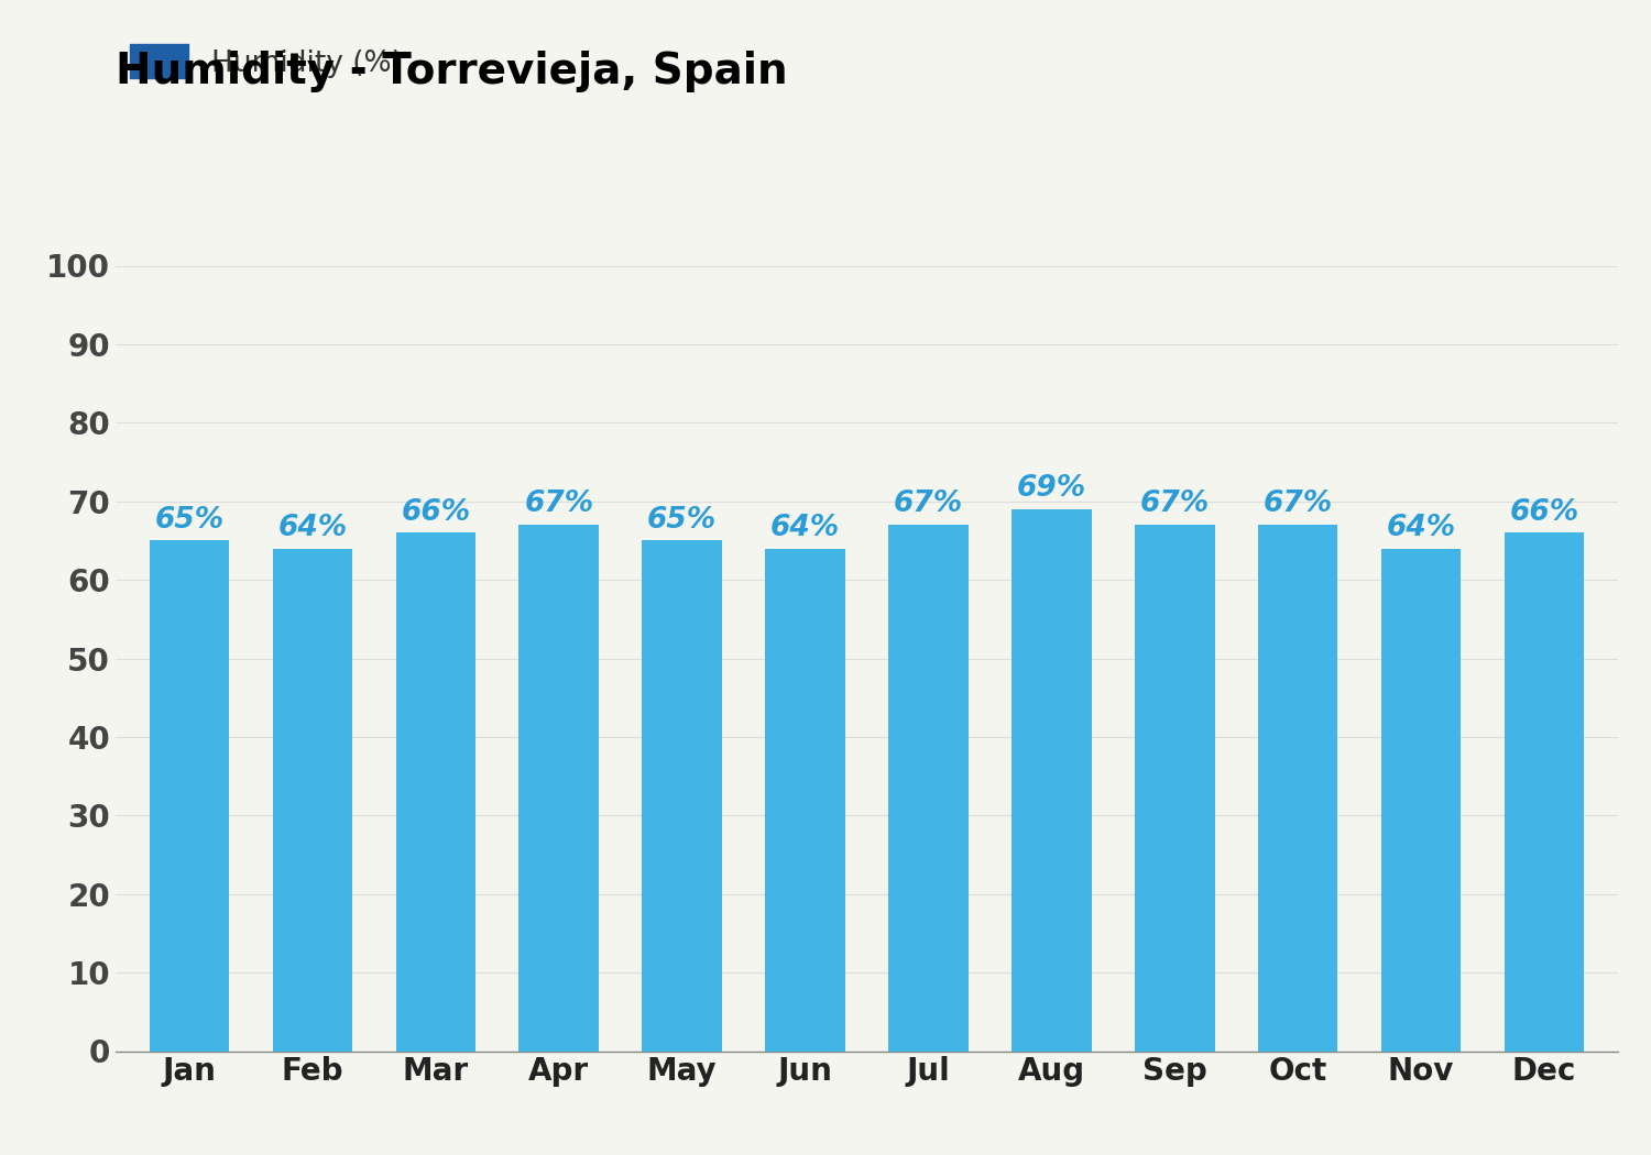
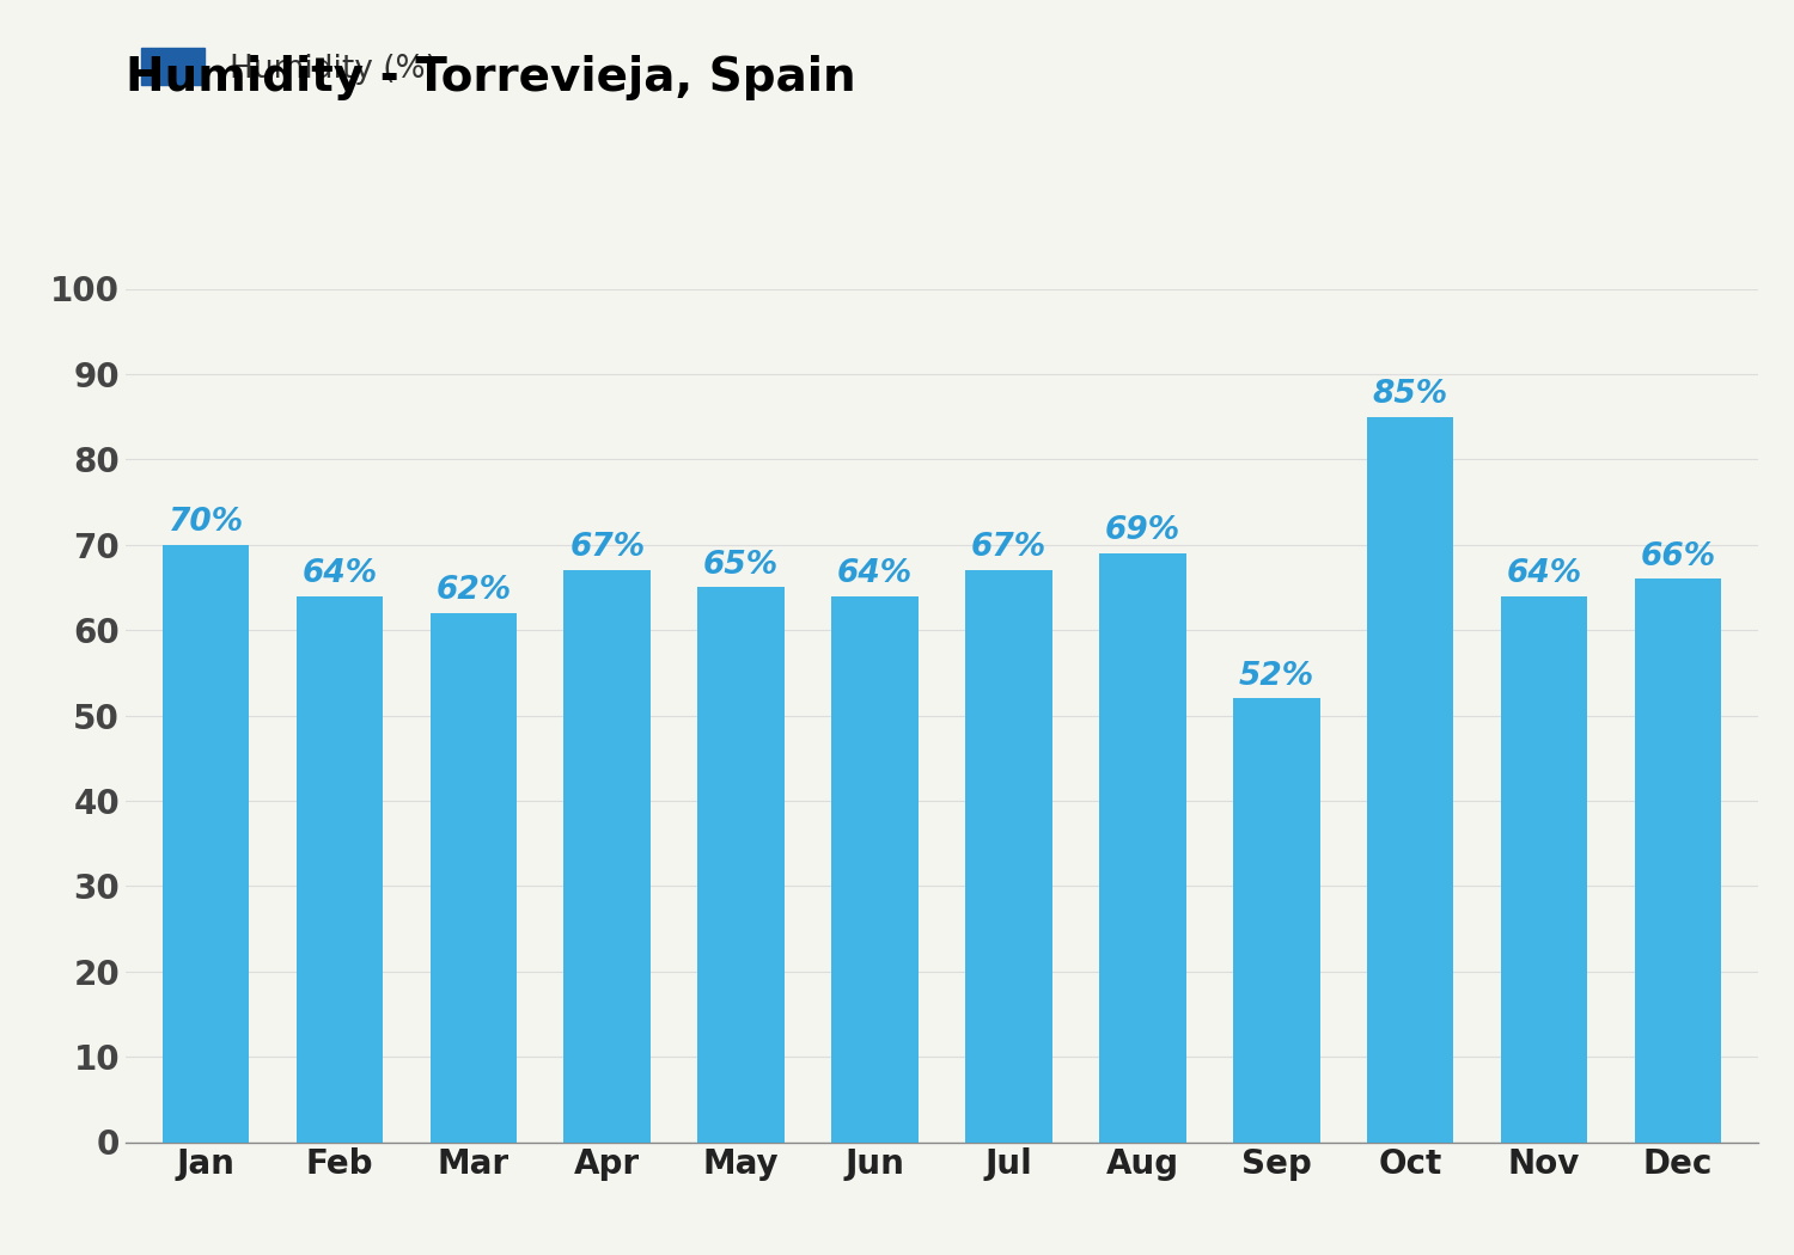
Jan: 65% -> 70%
Mar: 66% -> 62%
Sep: 67% -> 52%
Oct: 67% -> 85%
